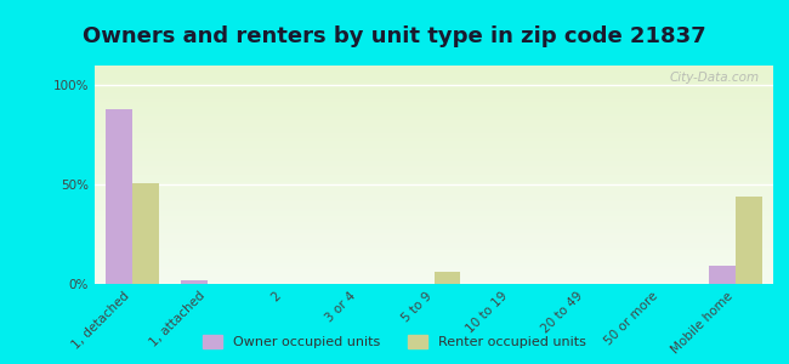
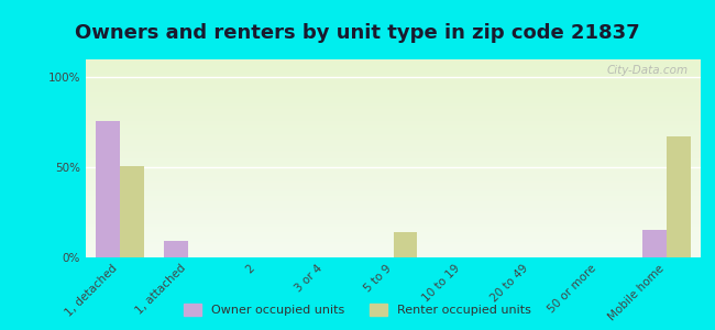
Owner occupied units/1, detached: 88% -> 76%
Owner occupied units/1, attached: 2% -> 9%
Renter occupied units/5 to 9: 6% -> 14%
Owner occupied units/Mobile home: 9% -> 15%
Renter occupied units/Mobile home: 44% -> 67%
